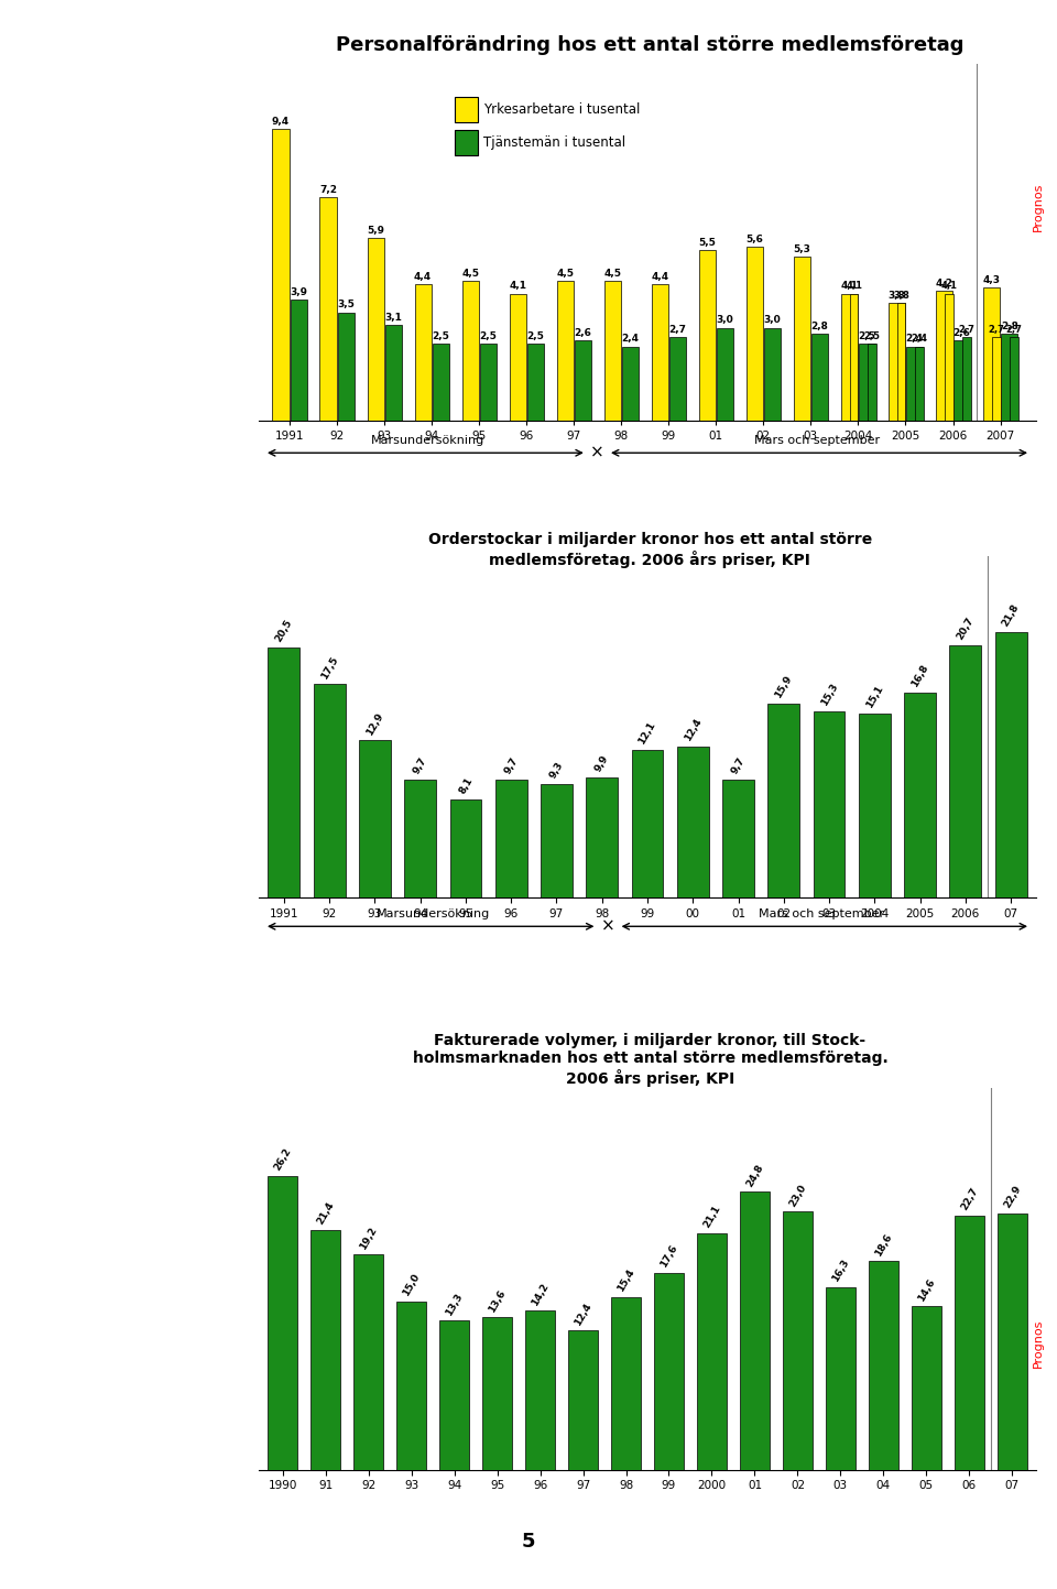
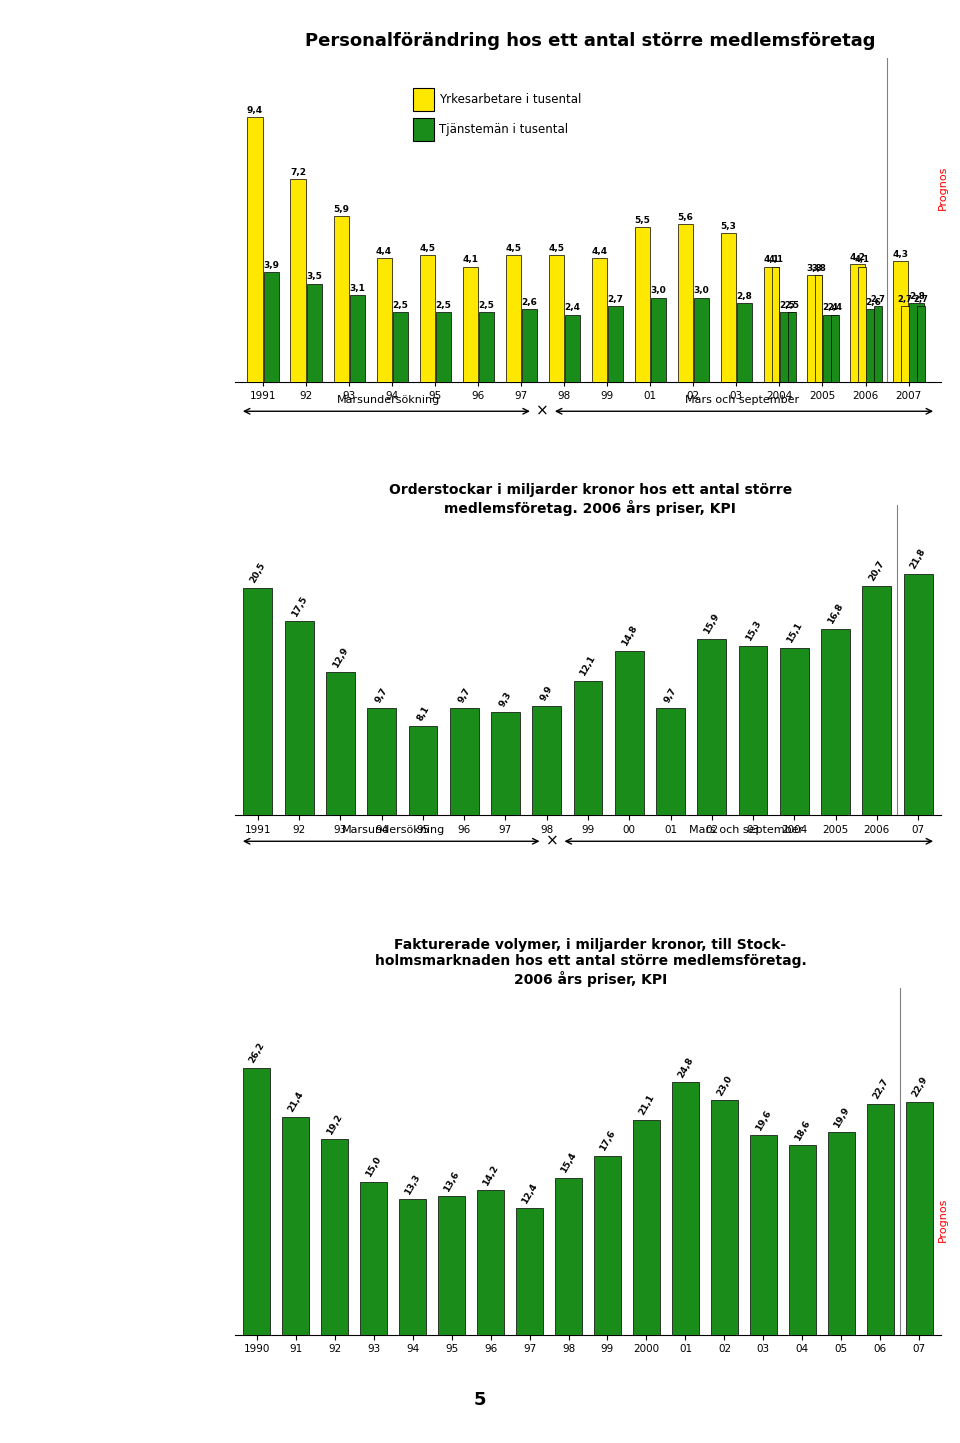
00: 12,4 -> 14,8
03: 16,3 -> 19,6
05: 14,6 -> 19,9
